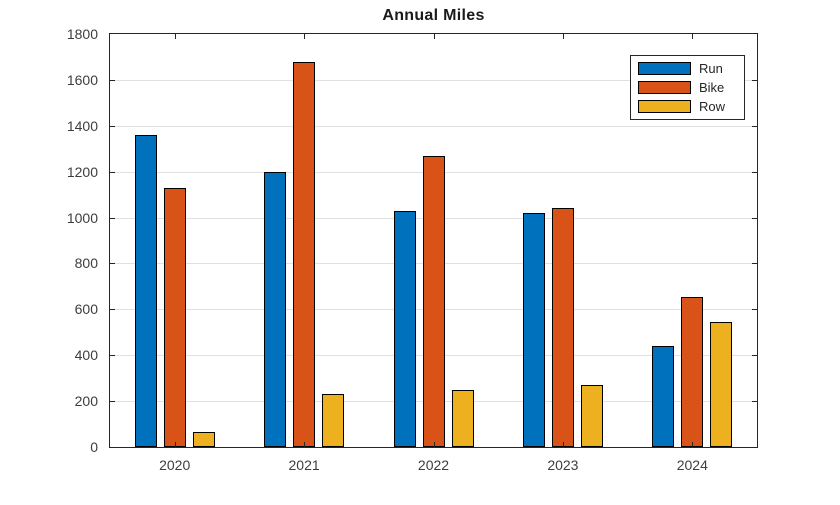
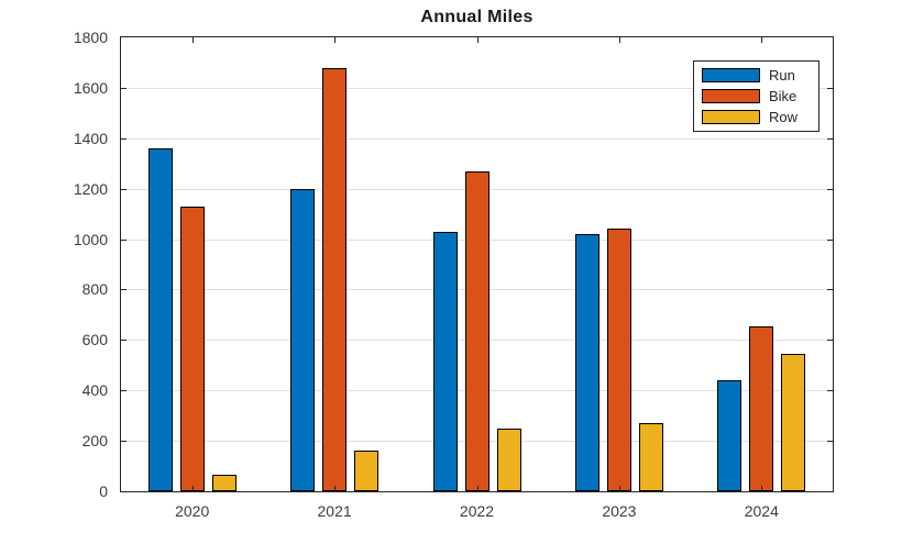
Row/2021: 230 -> 160
